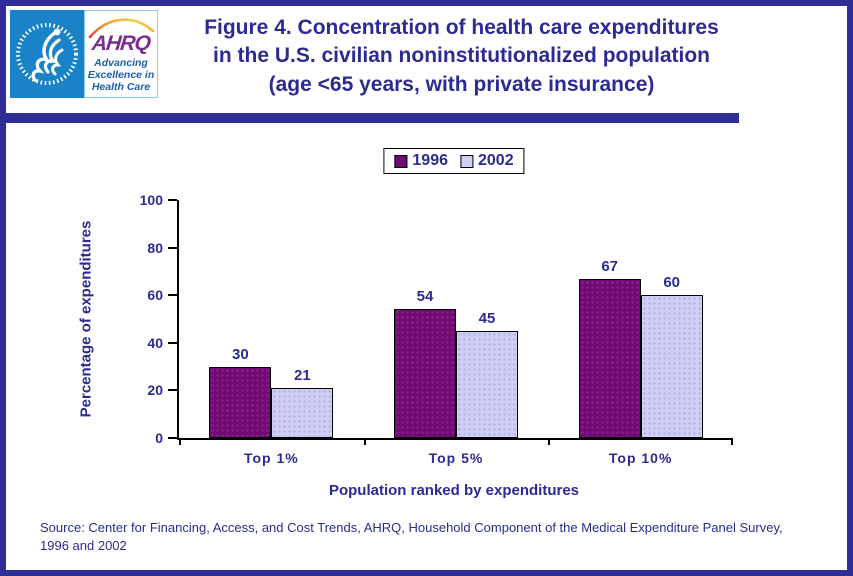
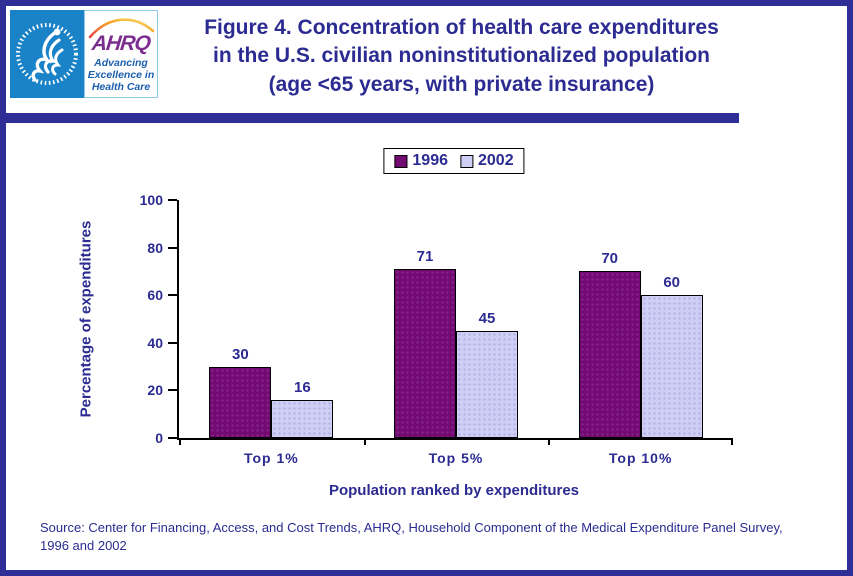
2002/Top 1%: 21 -> 16
1996/Top 5%: 54 -> 71
1996/Top 10%: 67 -> 70
